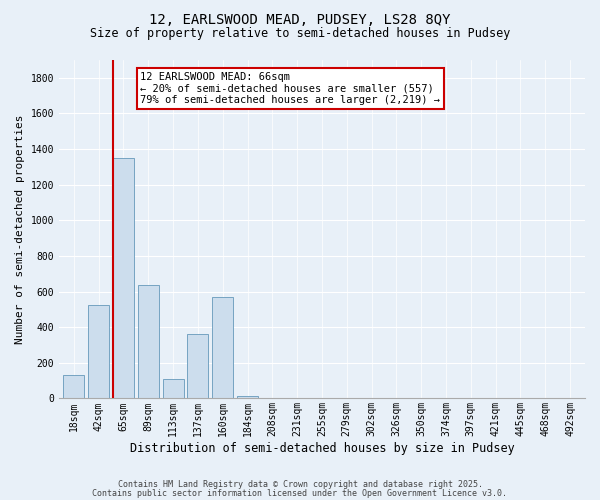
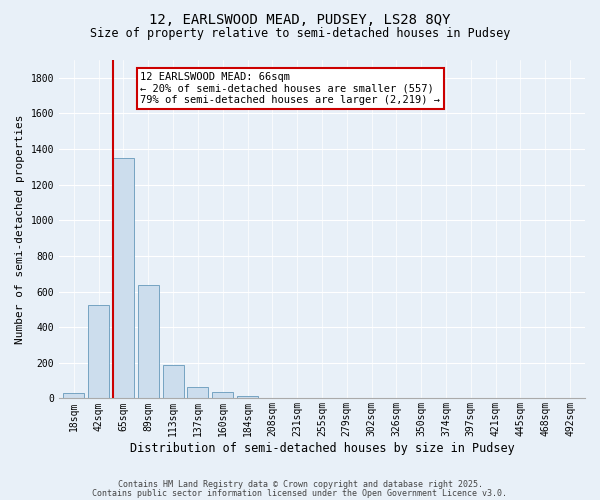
18sqm: 130 -> 30
113sqm: 110 -> 180
137sqm: 360 -> 60
160sqm: 570 -> 40
